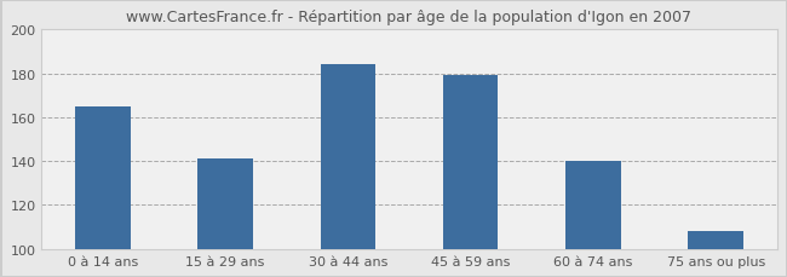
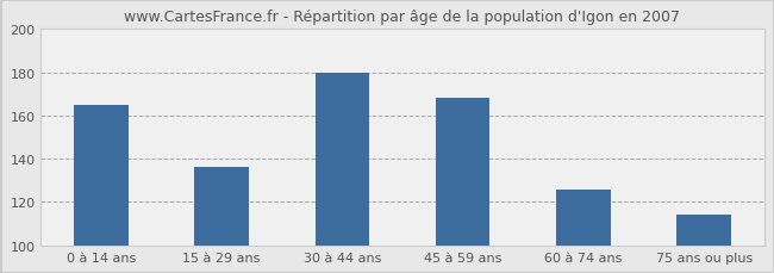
15 à 29 ans: 141 -> 136
30 à 44 ans: 184 -> 180
45 à 59 ans: 179 -> 168
60 à 74 ans: 140 -> 126
75 ans ou plus: 108 -> 114
